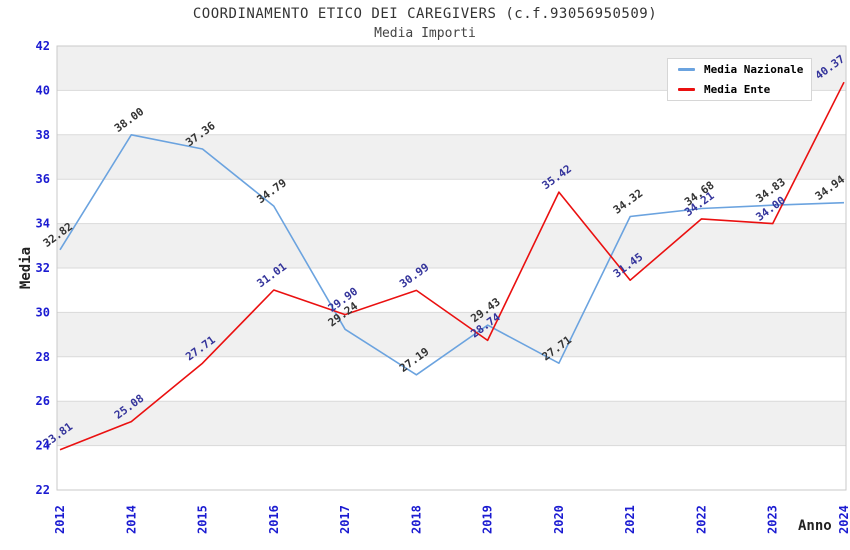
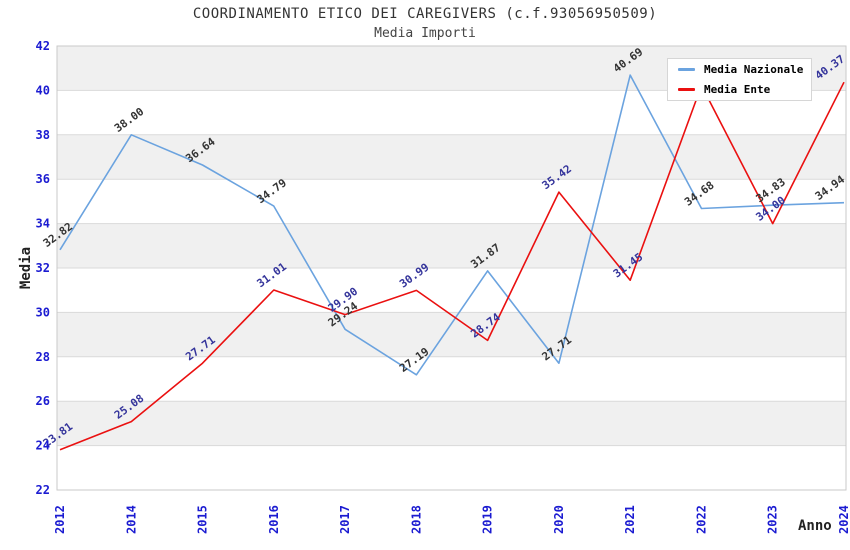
Media Nazionale/2015: 37.36 -> 36.64
Media Nazionale/2019: 29.43 -> 31.87
Media Nazionale/2021: 34.32 -> 40.69
Media Ente/2022: 34.21 -> 40.22
